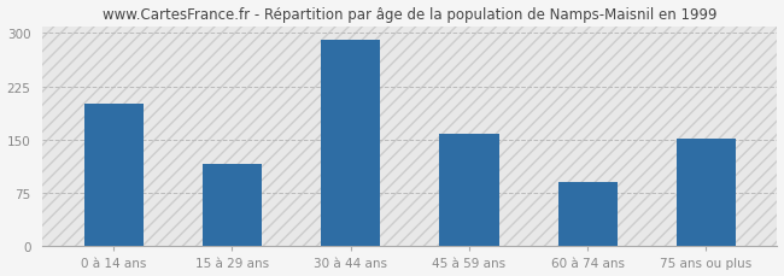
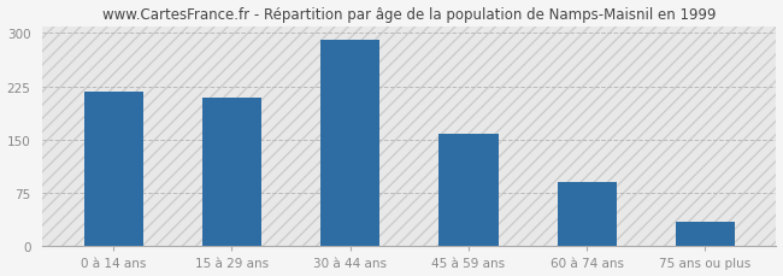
0 à 14 ans: 200 -> 218
15 à 29 ans: 116 -> 210
75 ans ou plus: 152 -> 35
